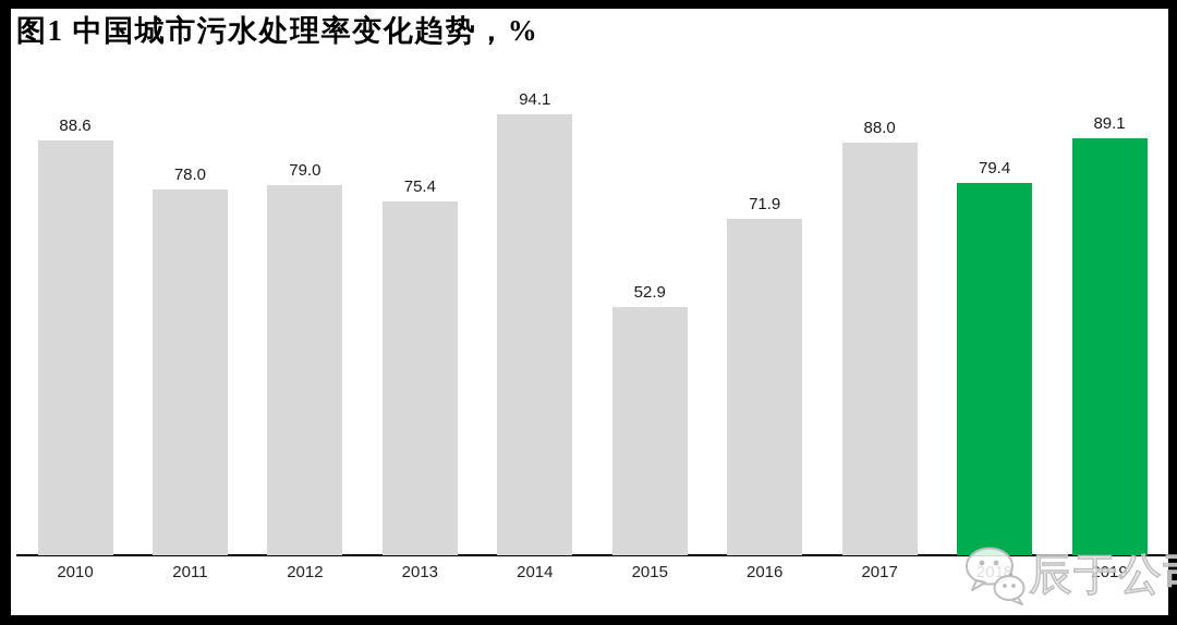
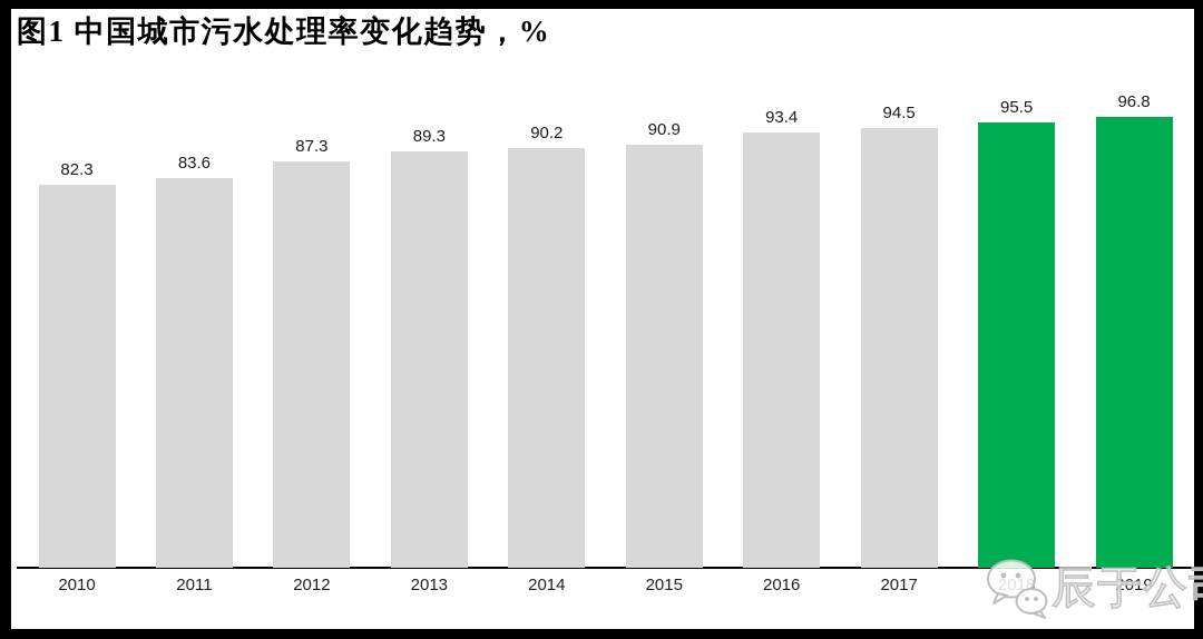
2010: 88.6 -> 82.3
2011: 78.0 -> 83.6
2012: 79.0 -> 87.3
2013: 75.4 -> 89.3
2014: 94.1 -> 90.2
2015: 52.9 -> 90.9
2016: 71.9 -> 93.4
2017: 88.0 -> 94.5
2018: 79.4 -> 95.5
2019: 89.1 -> 96.8
